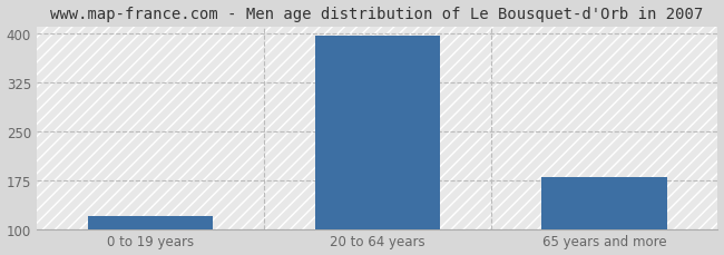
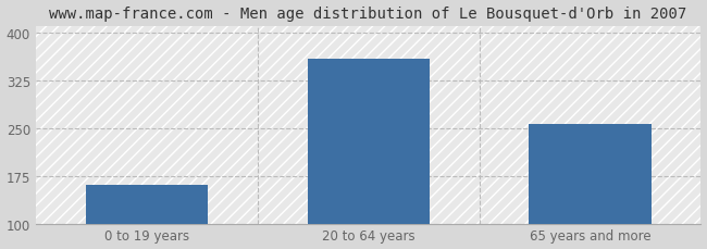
0 to 19 years: 120 -> 160
20 to 64 years: 396 -> 358
65 years and more: 180 -> 256
